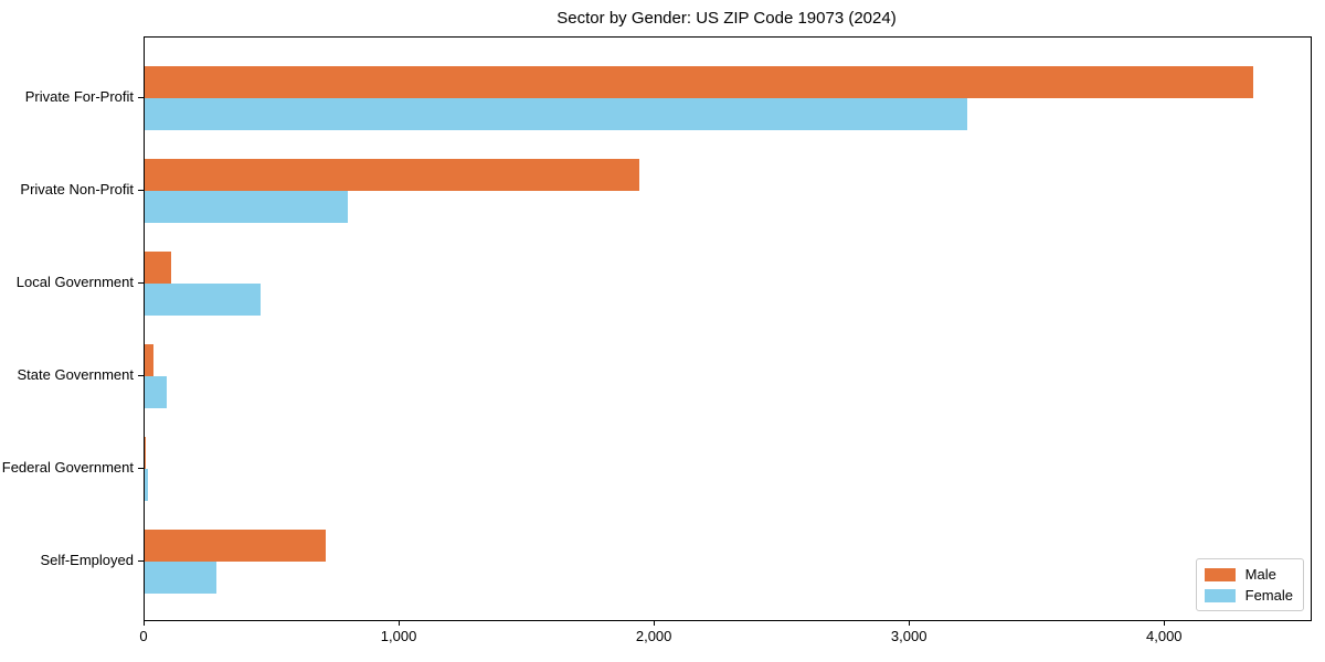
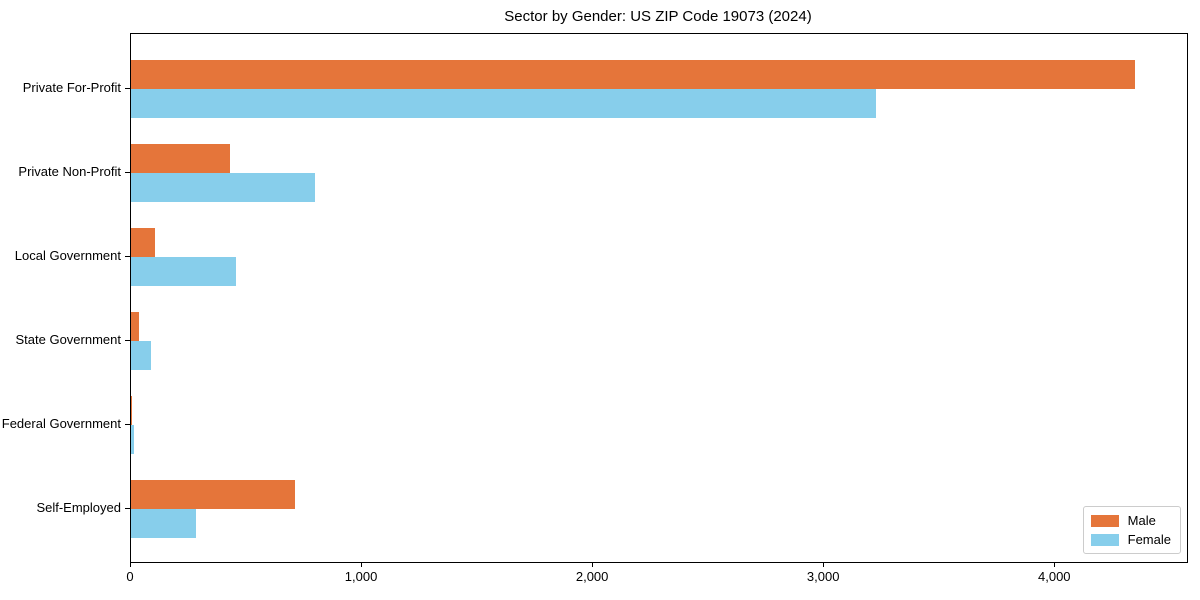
Male/Private Non-Profit: 1940 -> 430
